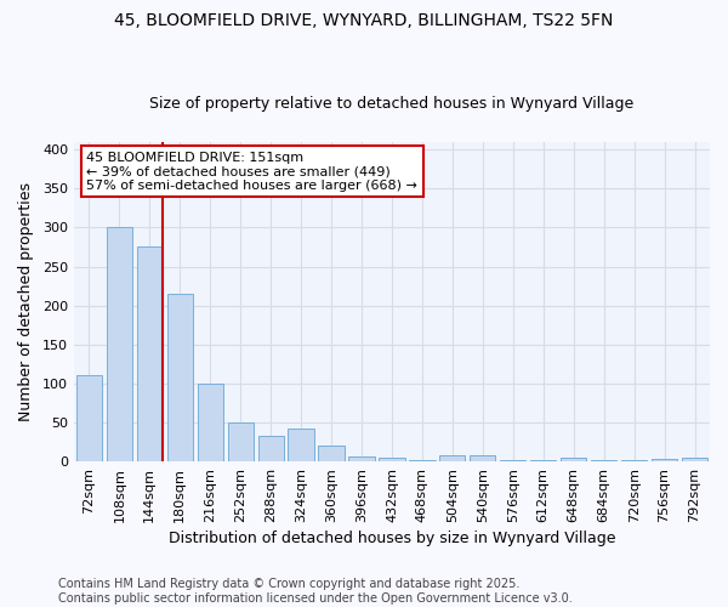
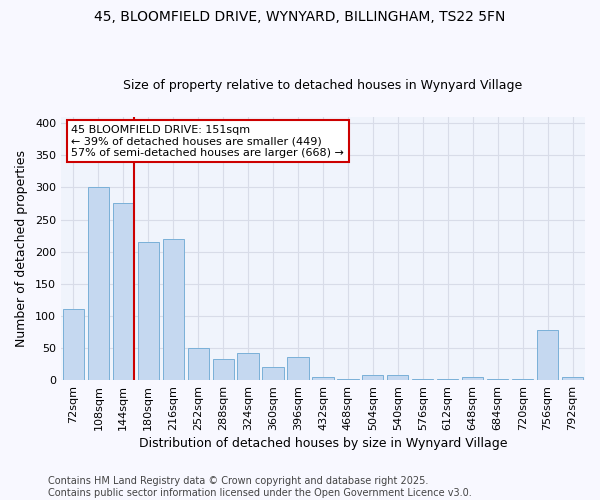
216sqm: 100 -> 220
396sqm: 7 -> 36
756sqm: 4 -> 78
